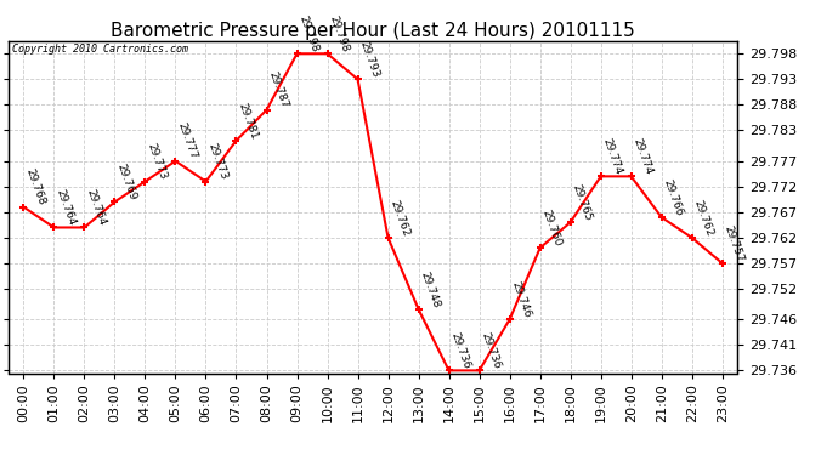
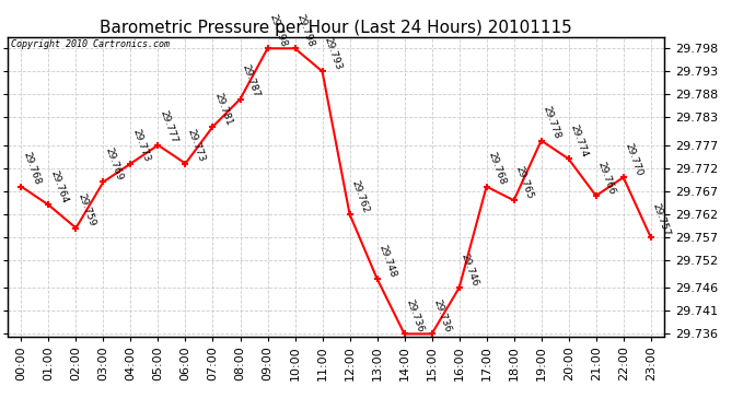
02:00: 29.764 -> 29.759
17:00: 29.760 -> 29.768
19:00: 29.774 -> 29.778
22:00: 29.762 -> 29.770
